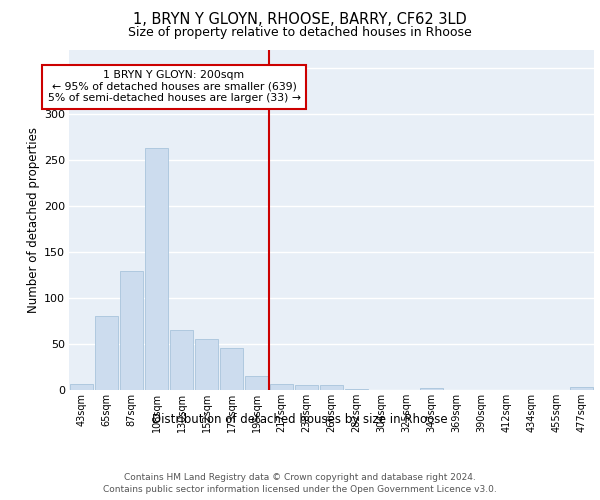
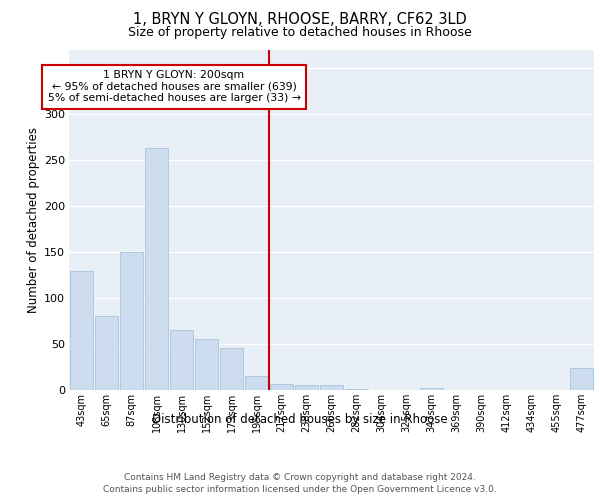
43sqm: 6 -> 130
87sqm: 130 -> 150
477sqm: 3 -> 24
